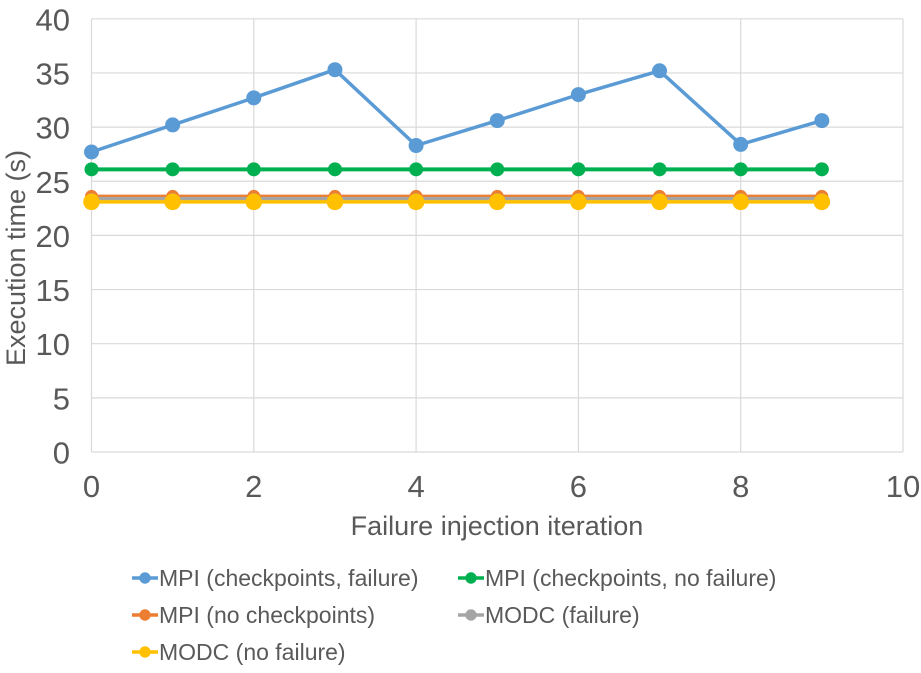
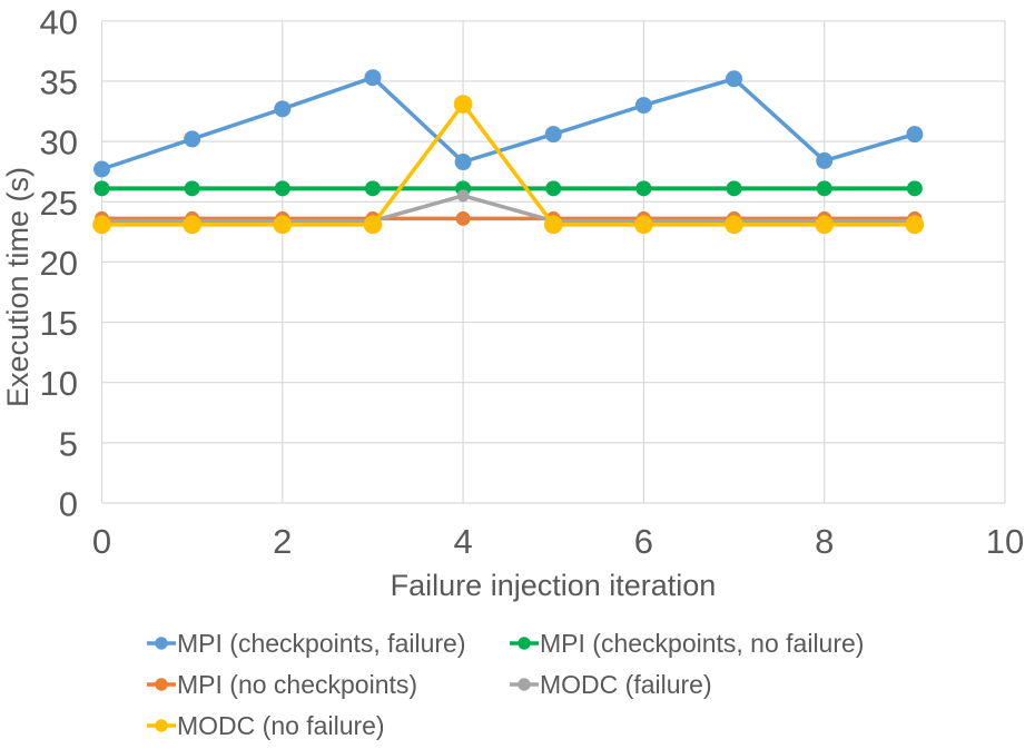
MODC (failure)/4: 23.4 -> 25.5
MODC (no failure)/4: 23.1 -> 33.1
